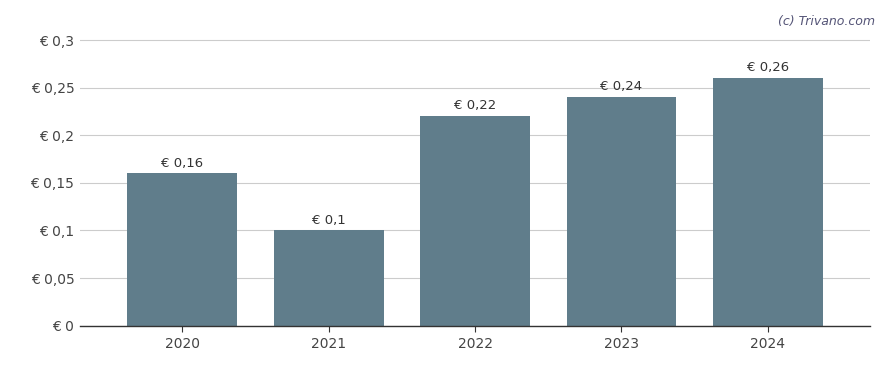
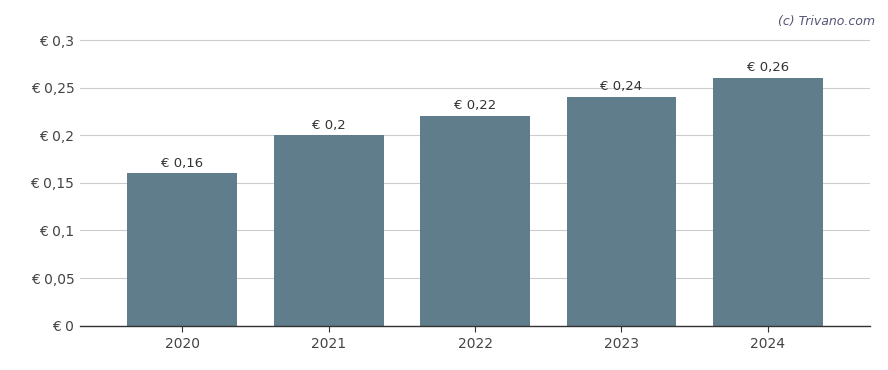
2021: 0,1 -> 0,2
